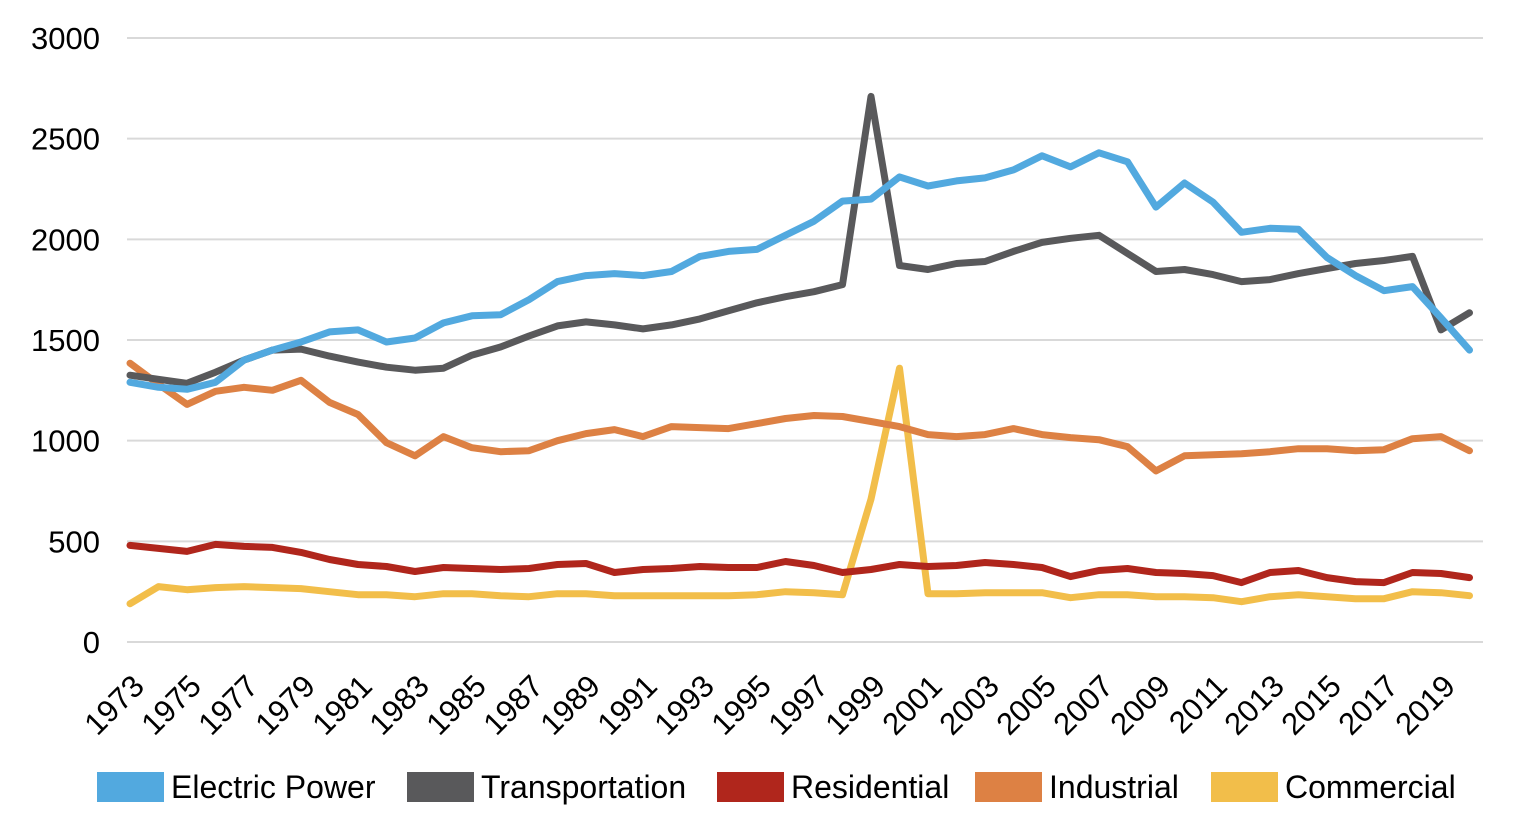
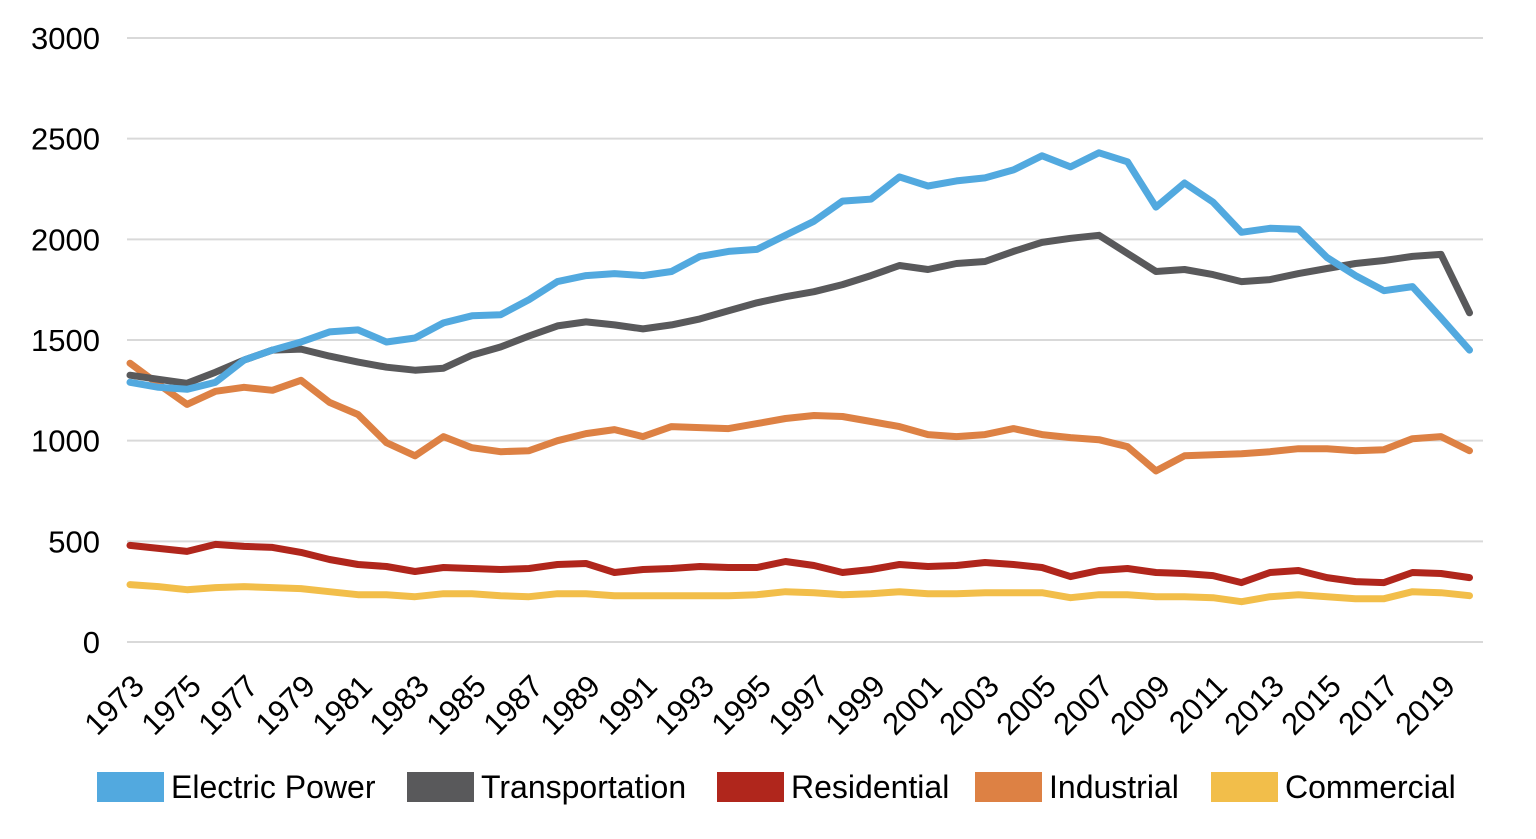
Commercial/1973: 190 -> 280
Transportation/1999: 2710 -> 1820
Commercial/1999: 710 -> 240
Commercial/2000: 1360 -> 250
Transportation/2019: 1550 -> 1920
